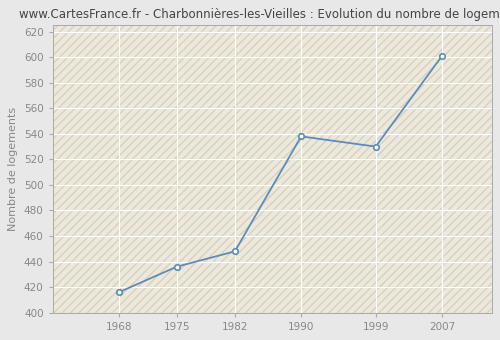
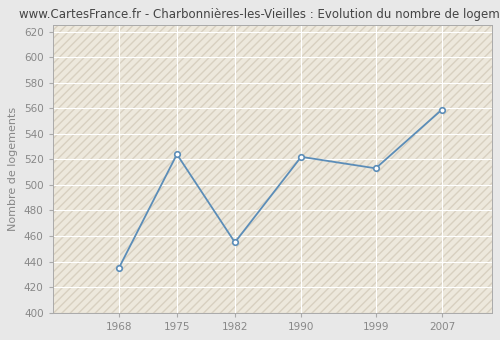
1968: 416 -> 435
1975: 436 -> 524
1982: 448 -> 455
1990: 538 -> 522
1999: 530 -> 513
2007: 601 -> 559
